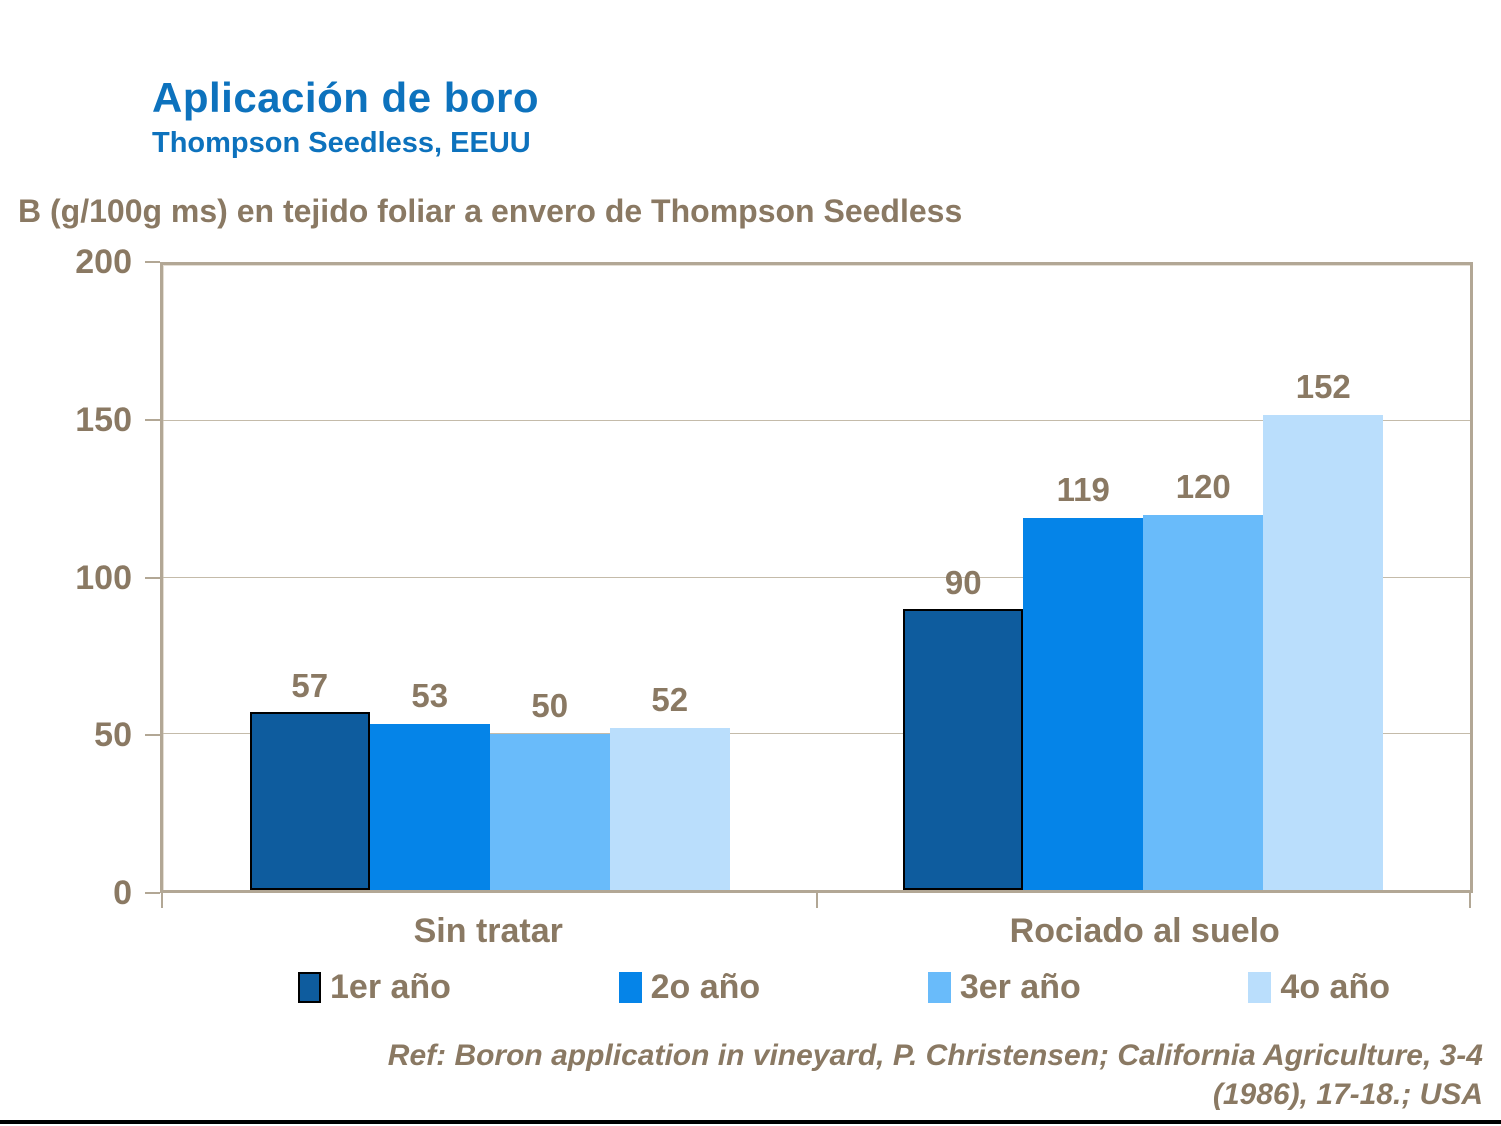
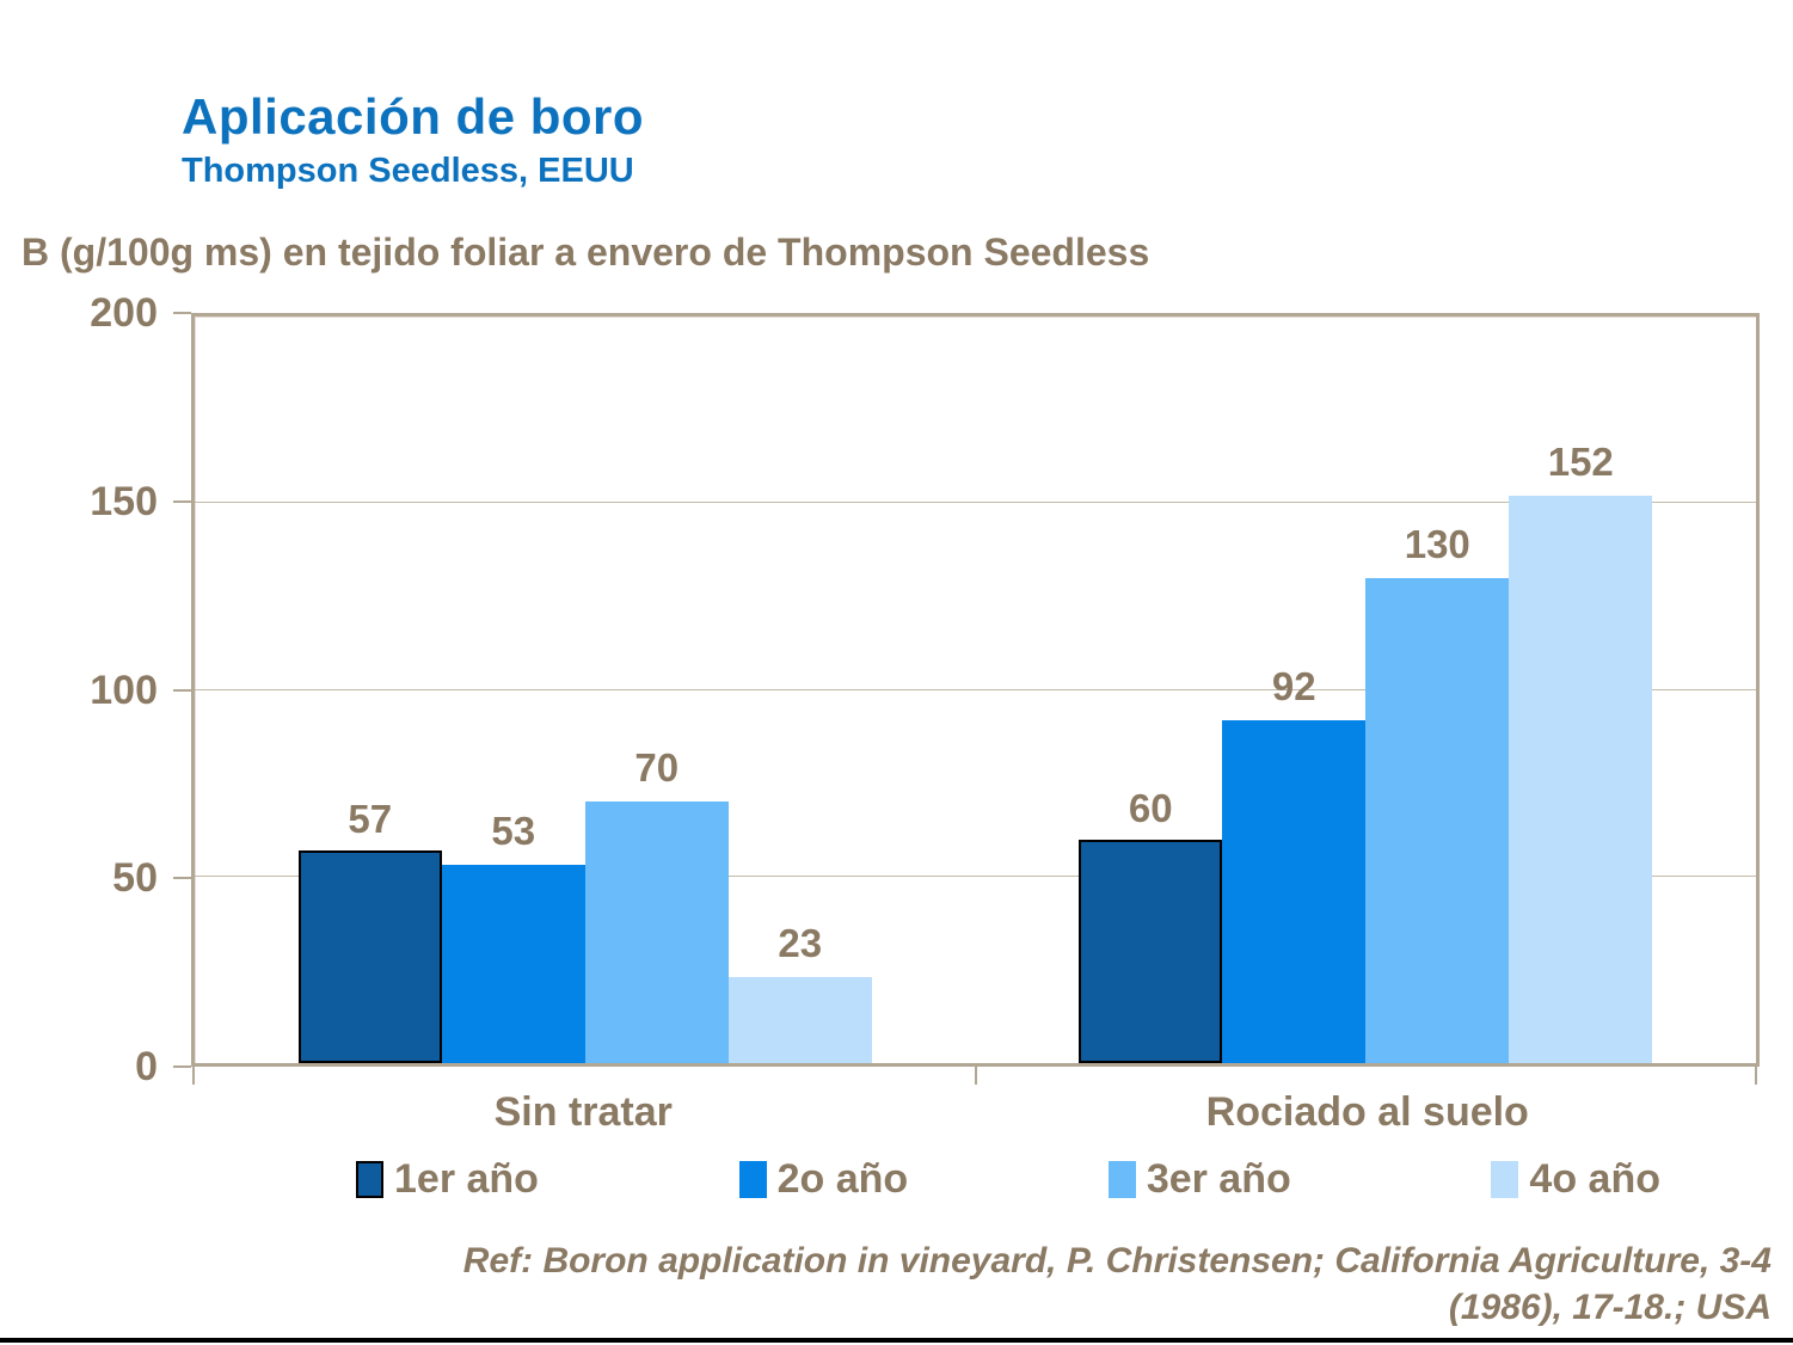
3er año/Sin tratar: 50 -> 70
4o año/Sin tratar: 52 -> 23
1er año/Rociado al suelo: 90 -> 60
2o año/Rociado al suelo: 119 -> 92
3er año/Rociado al suelo: 120 -> 130
